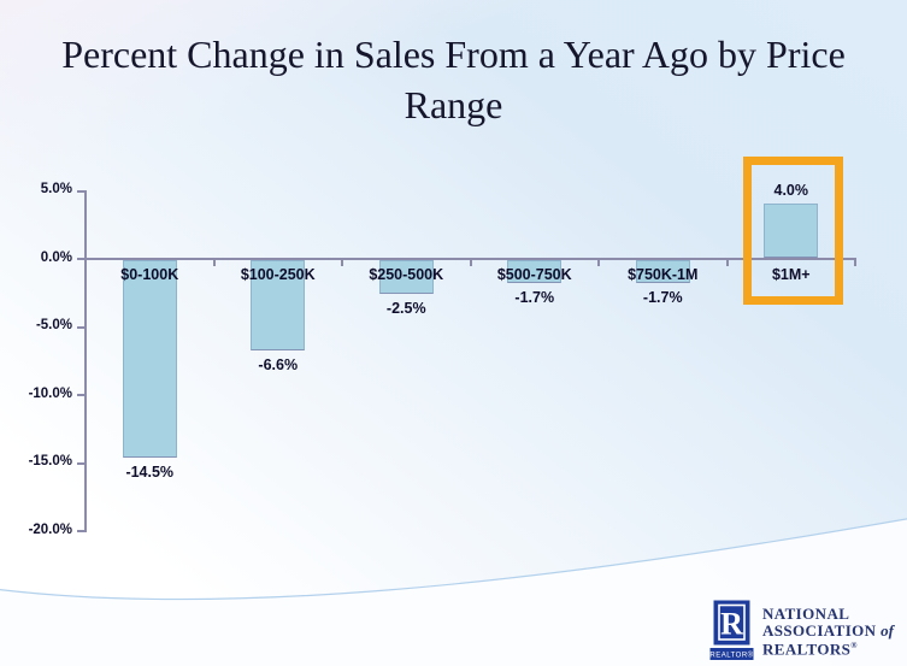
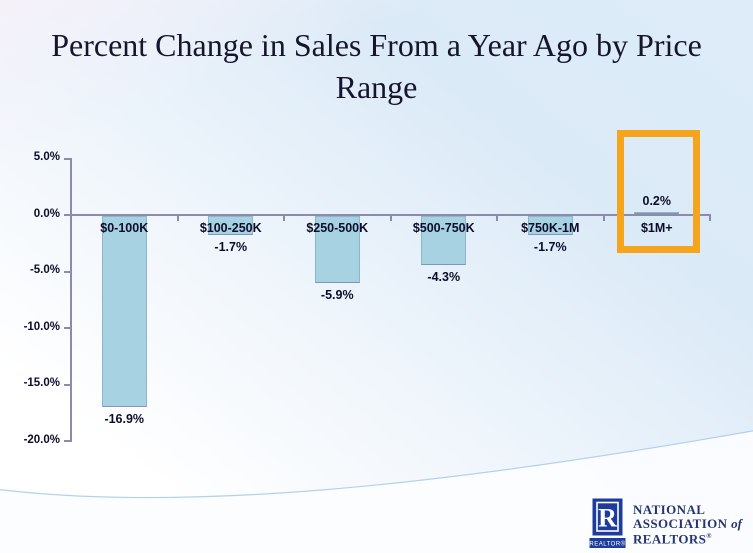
$0-100K: -14.5% -> -16.9%
$100-250K: -6.6% -> -1.7%
$250-500K: -2.5% -> -5.9%
$500-750K: -1.7% -> -4.3%
$1M+: 4.0% -> 0.2%
